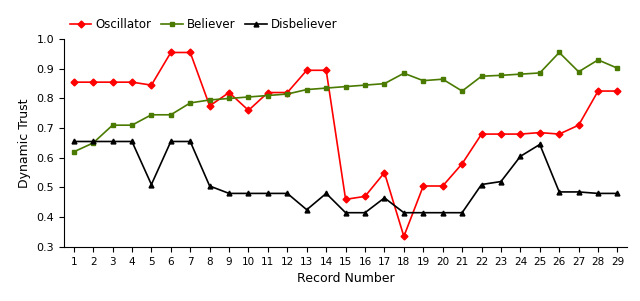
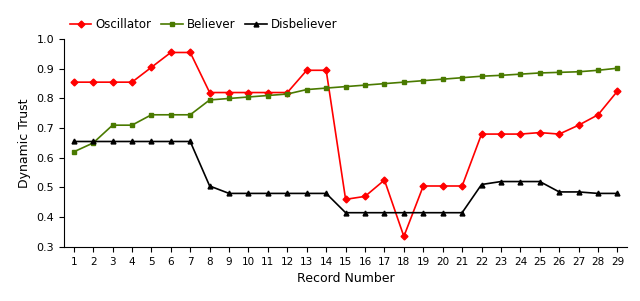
Oscillator/5: 0.845 -> 0.905
Disbeliever/5: 0.510 -> 0.655
Believer/7: 0.785 -> 0.745
Oscillator/8: 0.775 -> 0.820
Oscillator/10: 0.760 -> 0.820
Disbeliever/13: 0.425 -> 0.480
Oscillator/17: 0.550 -> 0.525
Disbeliever/17: 0.465 -> 0.415
Believer/18: 0.885 -> 0.855
Oscillator/21: 0.580 -> 0.505
Believer/21: 0.825 -> 0.870
Disbeliever/24: 0.605 -> 0.520
Disbeliever/25: 0.645 -> 0.520
Believer/26: 0.955 -> 0.888
Oscillator/28: 0.825 -> 0.745
Believer/28: 0.930 -> 0.895
